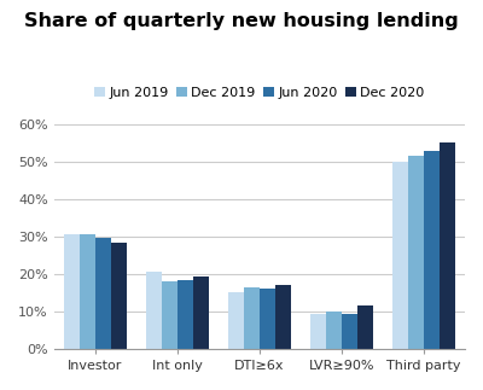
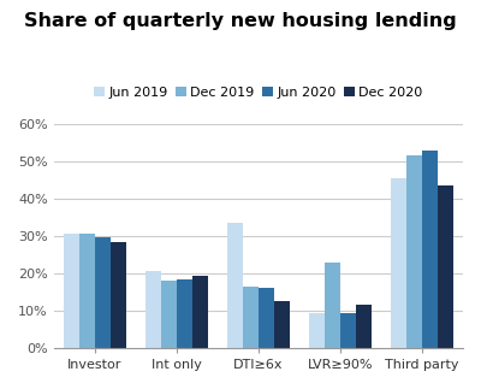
Jun 2019/DTI≥6x: 15.0% -> 33.5%
Dec 2020/DTI≥6x: 17.0% -> 12.5%
Dec 2019/LVR≥90%: 10.0% -> 23.0%
Jun 2019/Third party: 50.0% -> 45.5%
Dec 2020/Third party: 55.0% -> 43.5%
